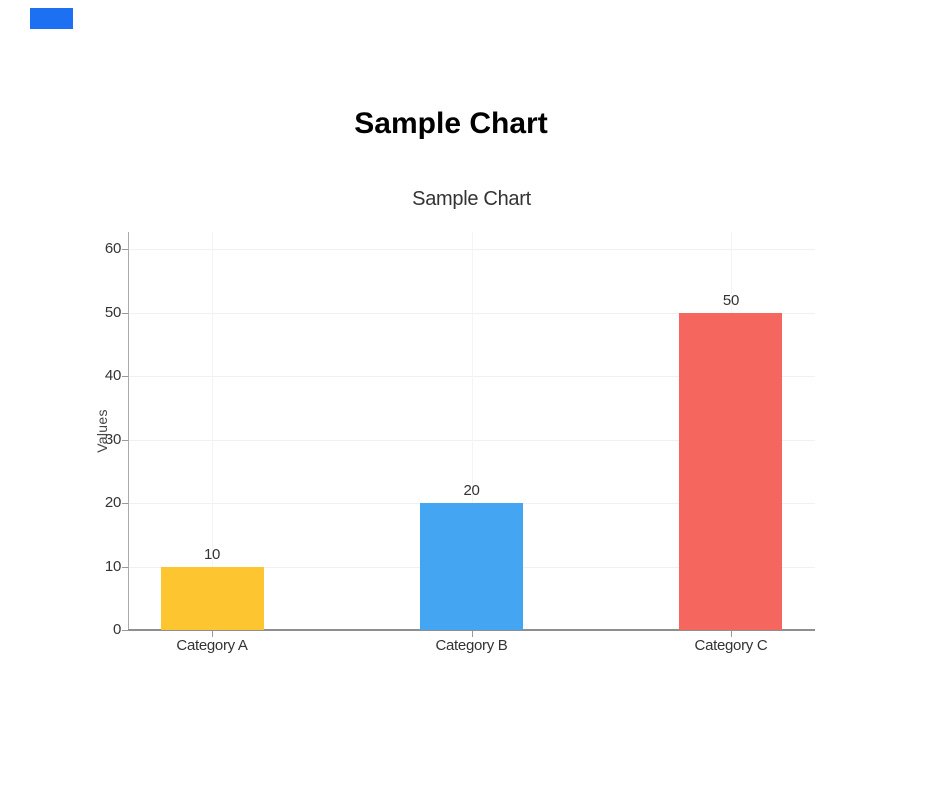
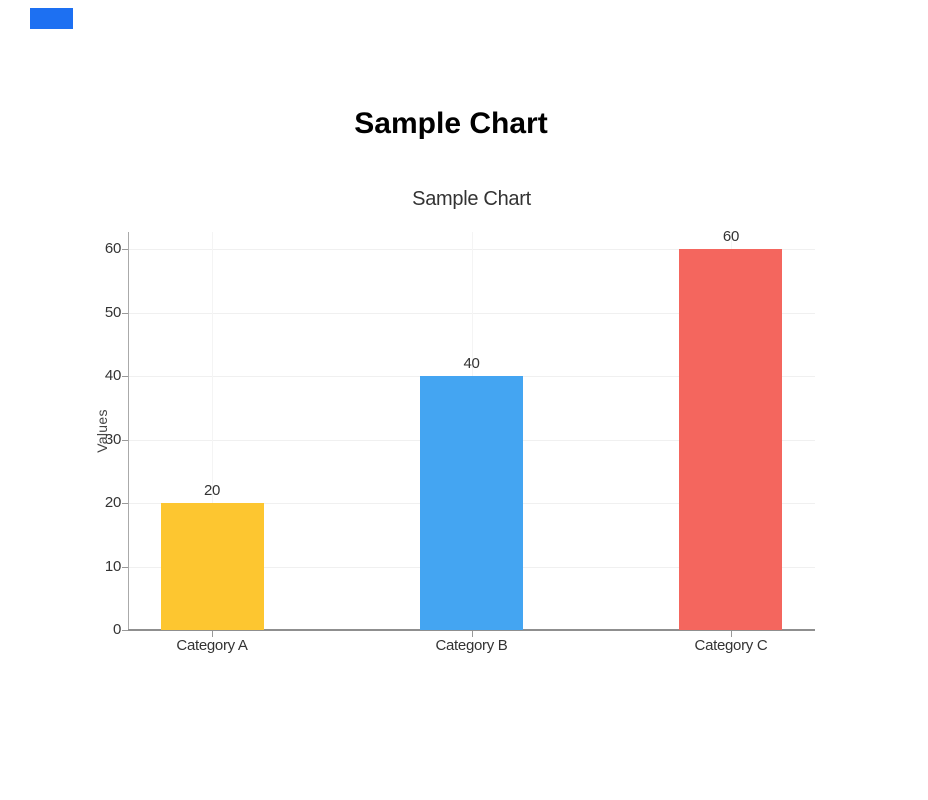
Category A: 10 -> 20
Category B: 20 -> 40
Category C: 50 -> 60
